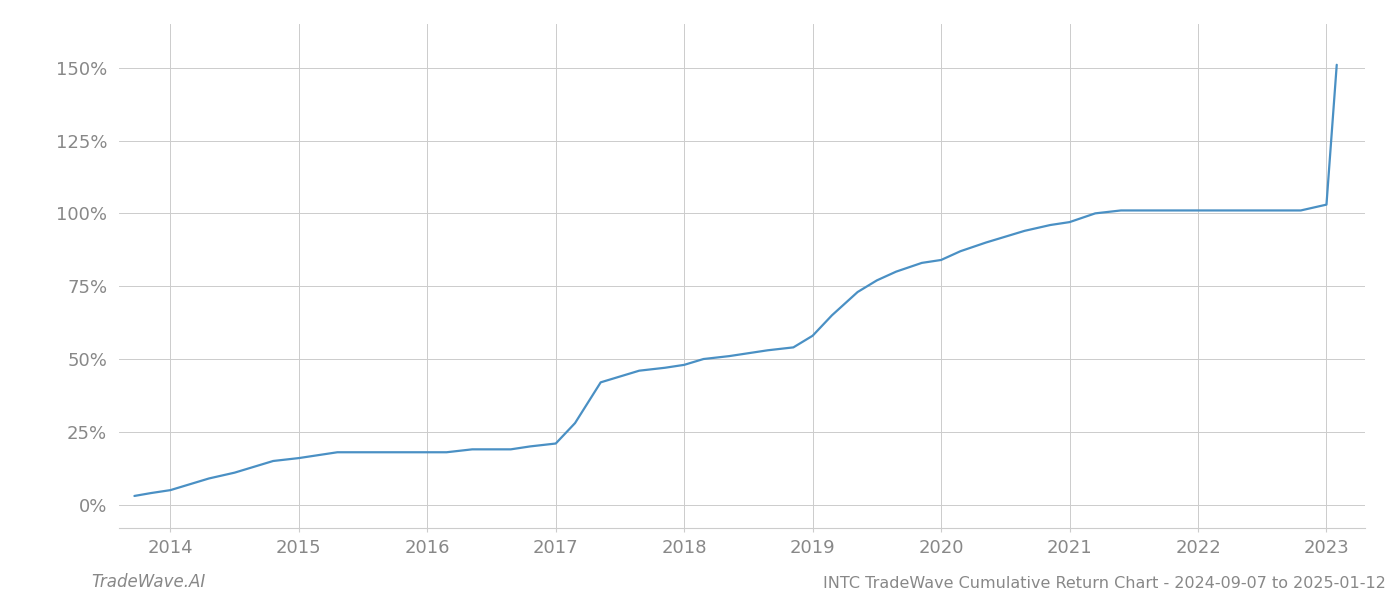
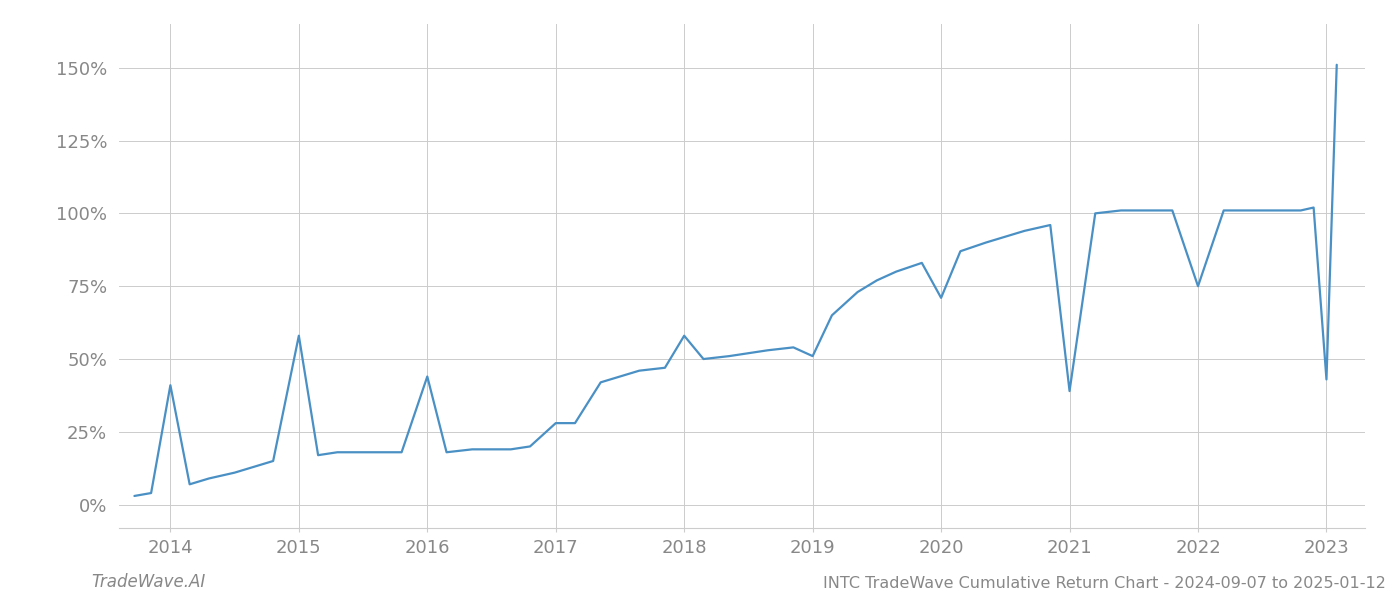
2014: 5% -> 41%
2015: 16% -> 58%
2016: 18% -> 44%
2017: 21% -> 28%
2018: 48% -> 58%
2019: 58% -> 51%
2020: 84% -> 71%
2021: 97% -> 39%
2022: 101% -> 75%
2023: 103% -> 43%
